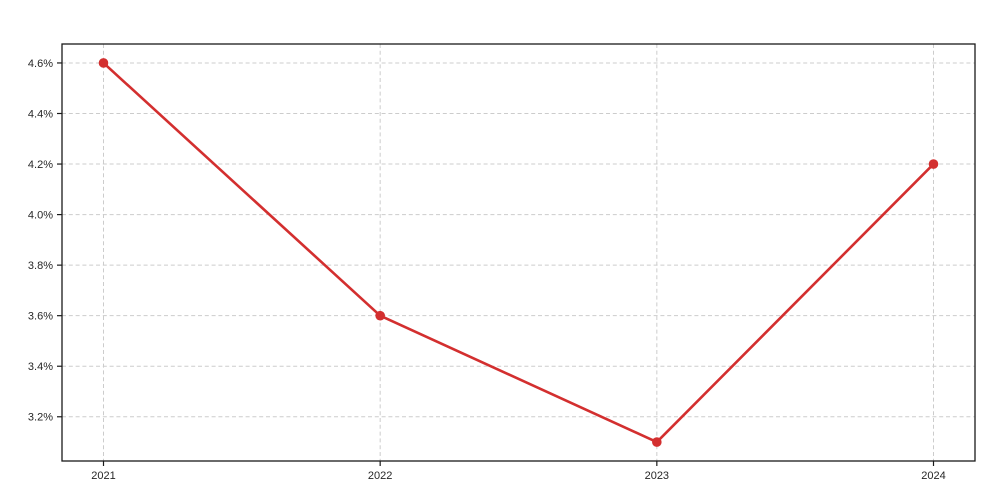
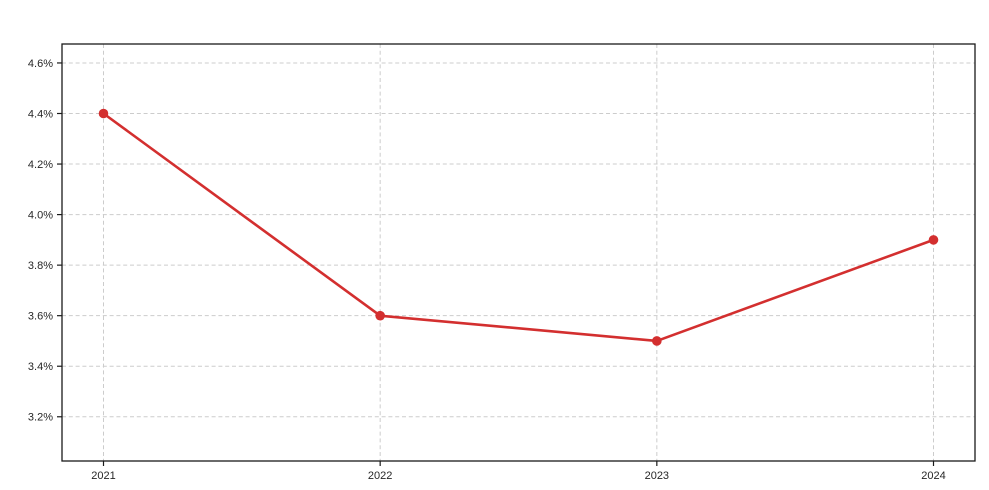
2021: 4.6% -> 4.4%
2023: 3.1% -> 3.5%
2024: 4.2% -> 3.9%
